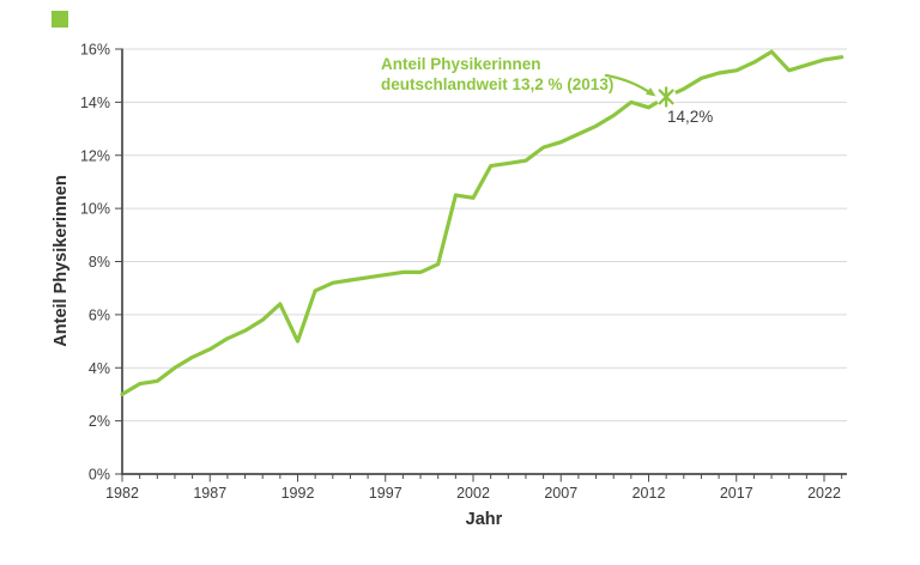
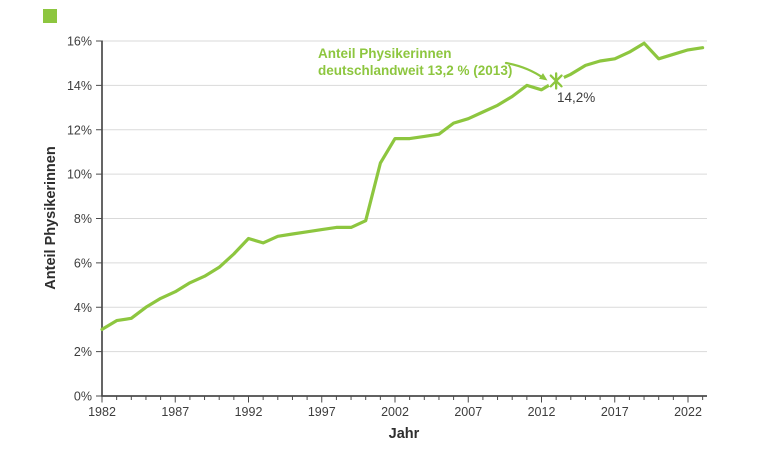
1992: 5.0% -> 7.1%
2002: 10.4% -> 11.6%
